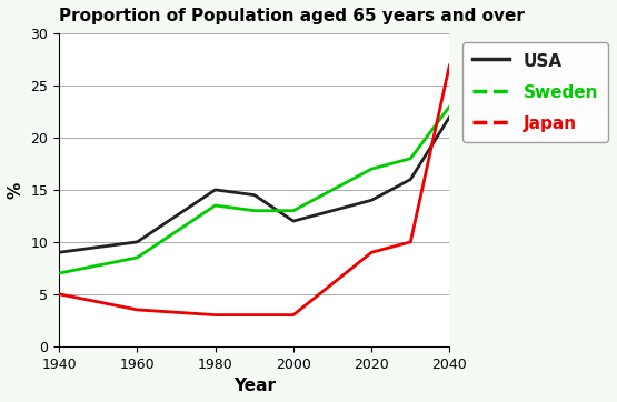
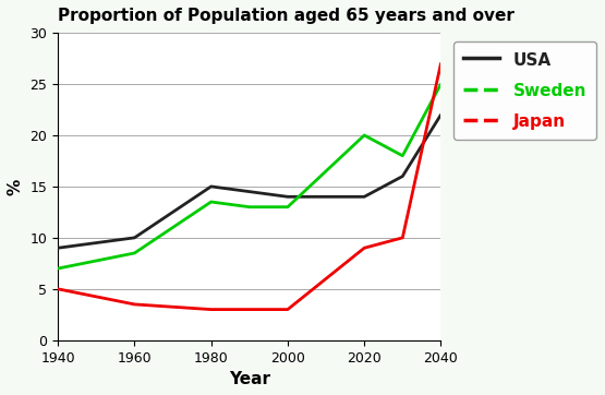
USA/2000: 12.0 -> 14.0
Sweden/2020: 17.0 -> 20.0
Sweden/2040: 23.0 -> 25.0
